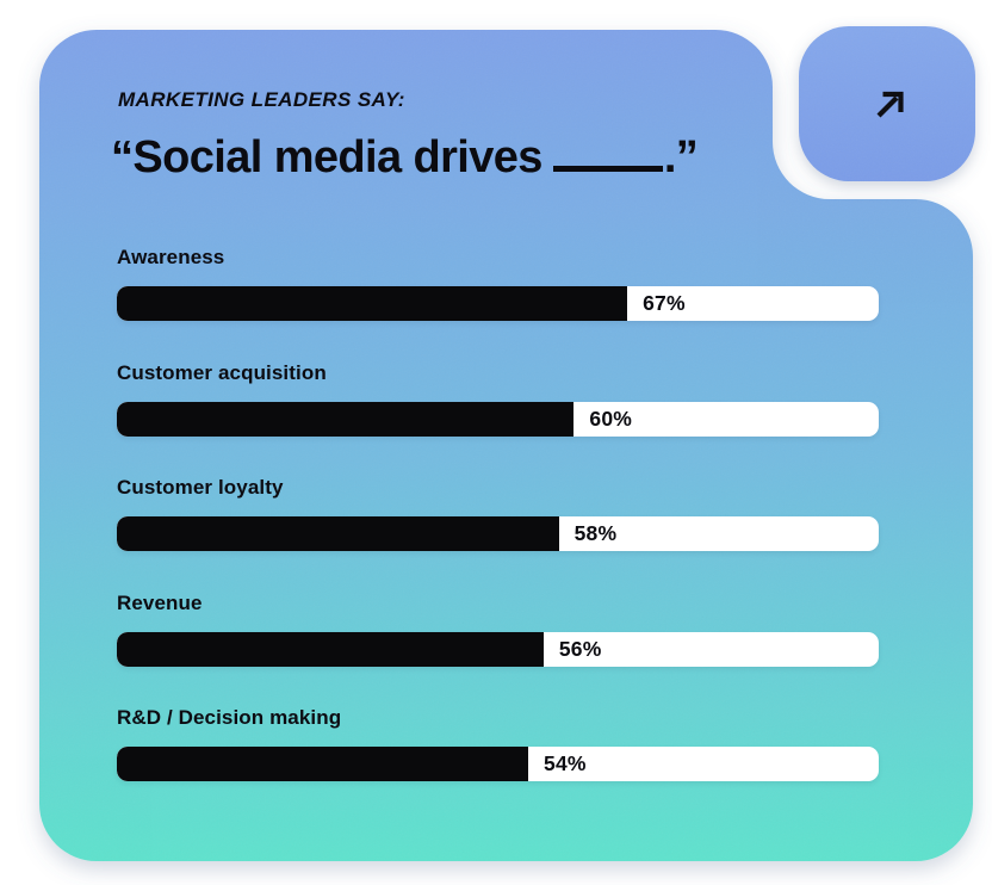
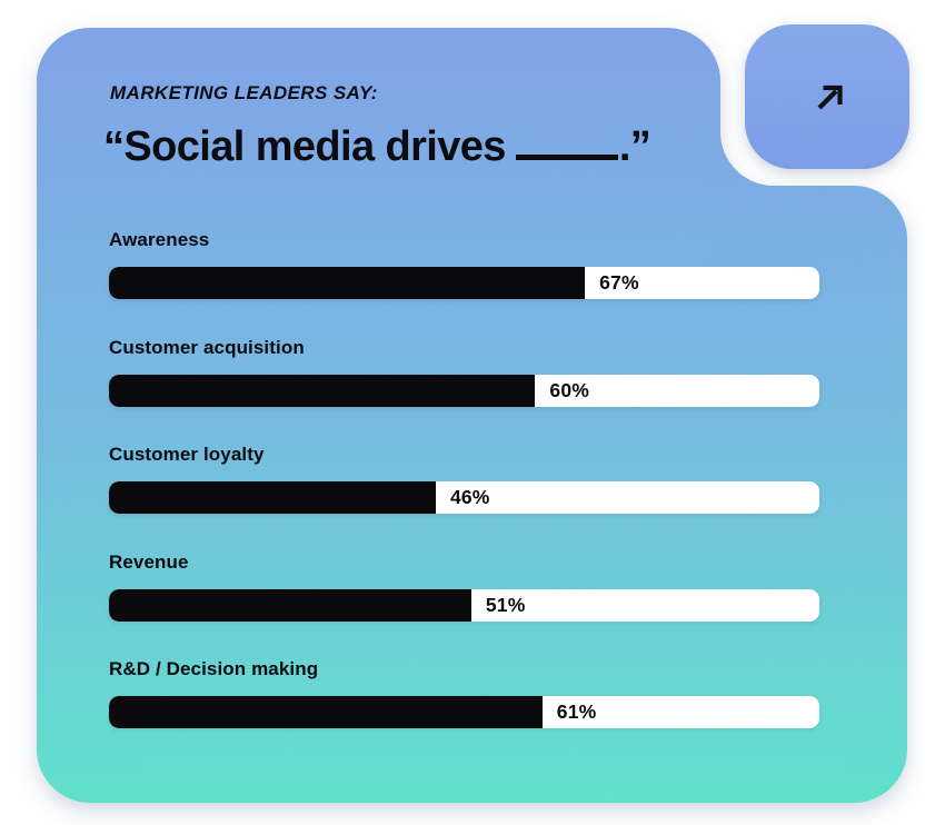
Customer loyalty: 58% -> 46%
Revenue: 56% -> 51%
R&D / Decision making: 54% -> 61%
